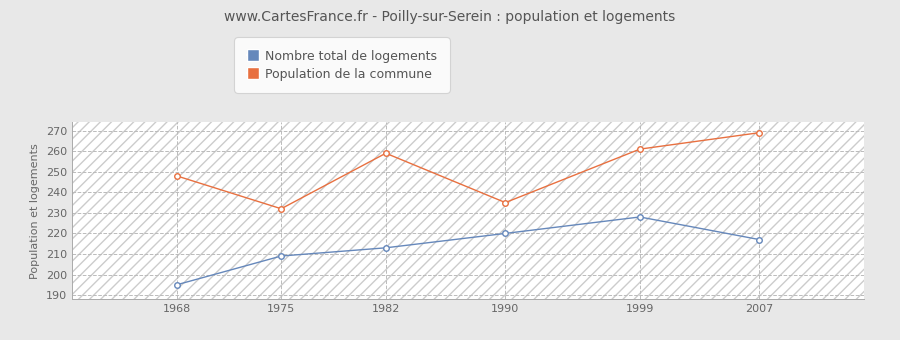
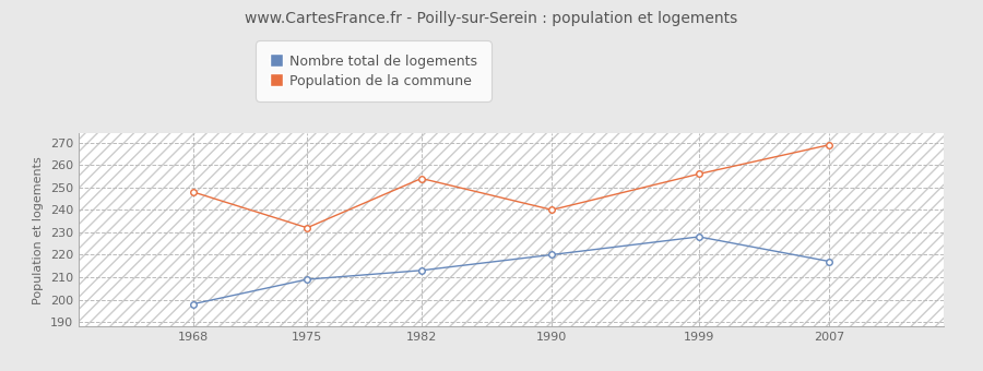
Nombre total de logements/1968: 195 -> 198
Population de la commune/1982: 259 -> 254
Population de la commune/1990: 235 -> 240
Population de la commune/1999: 261 -> 256
